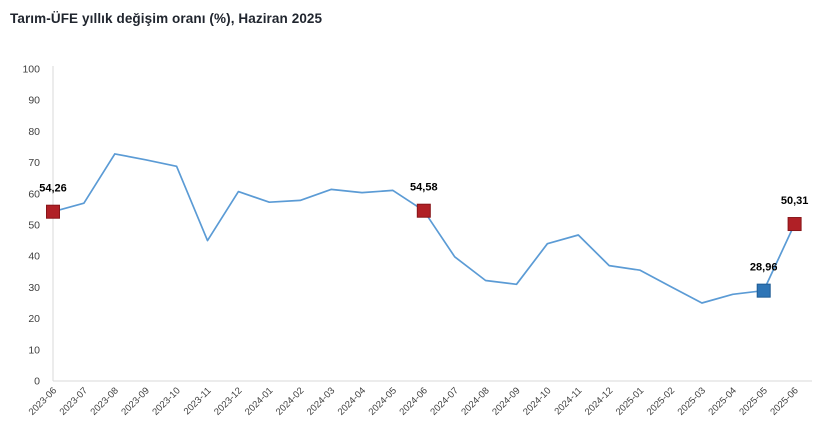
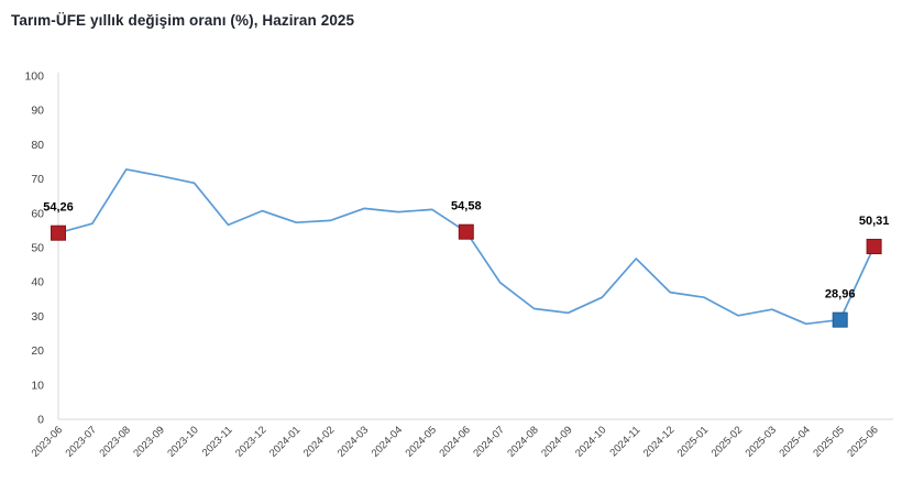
2023-11: 45 -> 57
2024-10: 44 -> 36
2025-03: 25 -> 32
